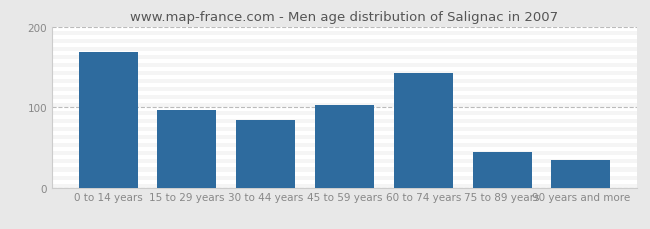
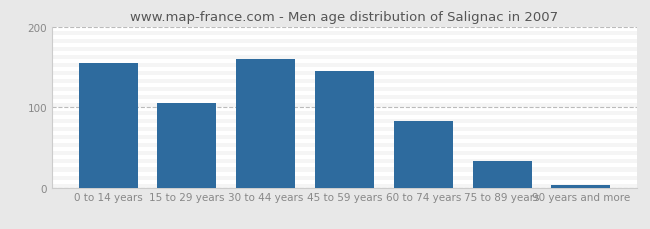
0 to 14 years: 168 -> 155
15 to 29 years: 96 -> 105
30 to 44 years: 84 -> 160
45 to 59 years: 102 -> 145
60 to 74 years: 142 -> 83
75 to 89 years: 44 -> 33
90 years and more: 34 -> 3
